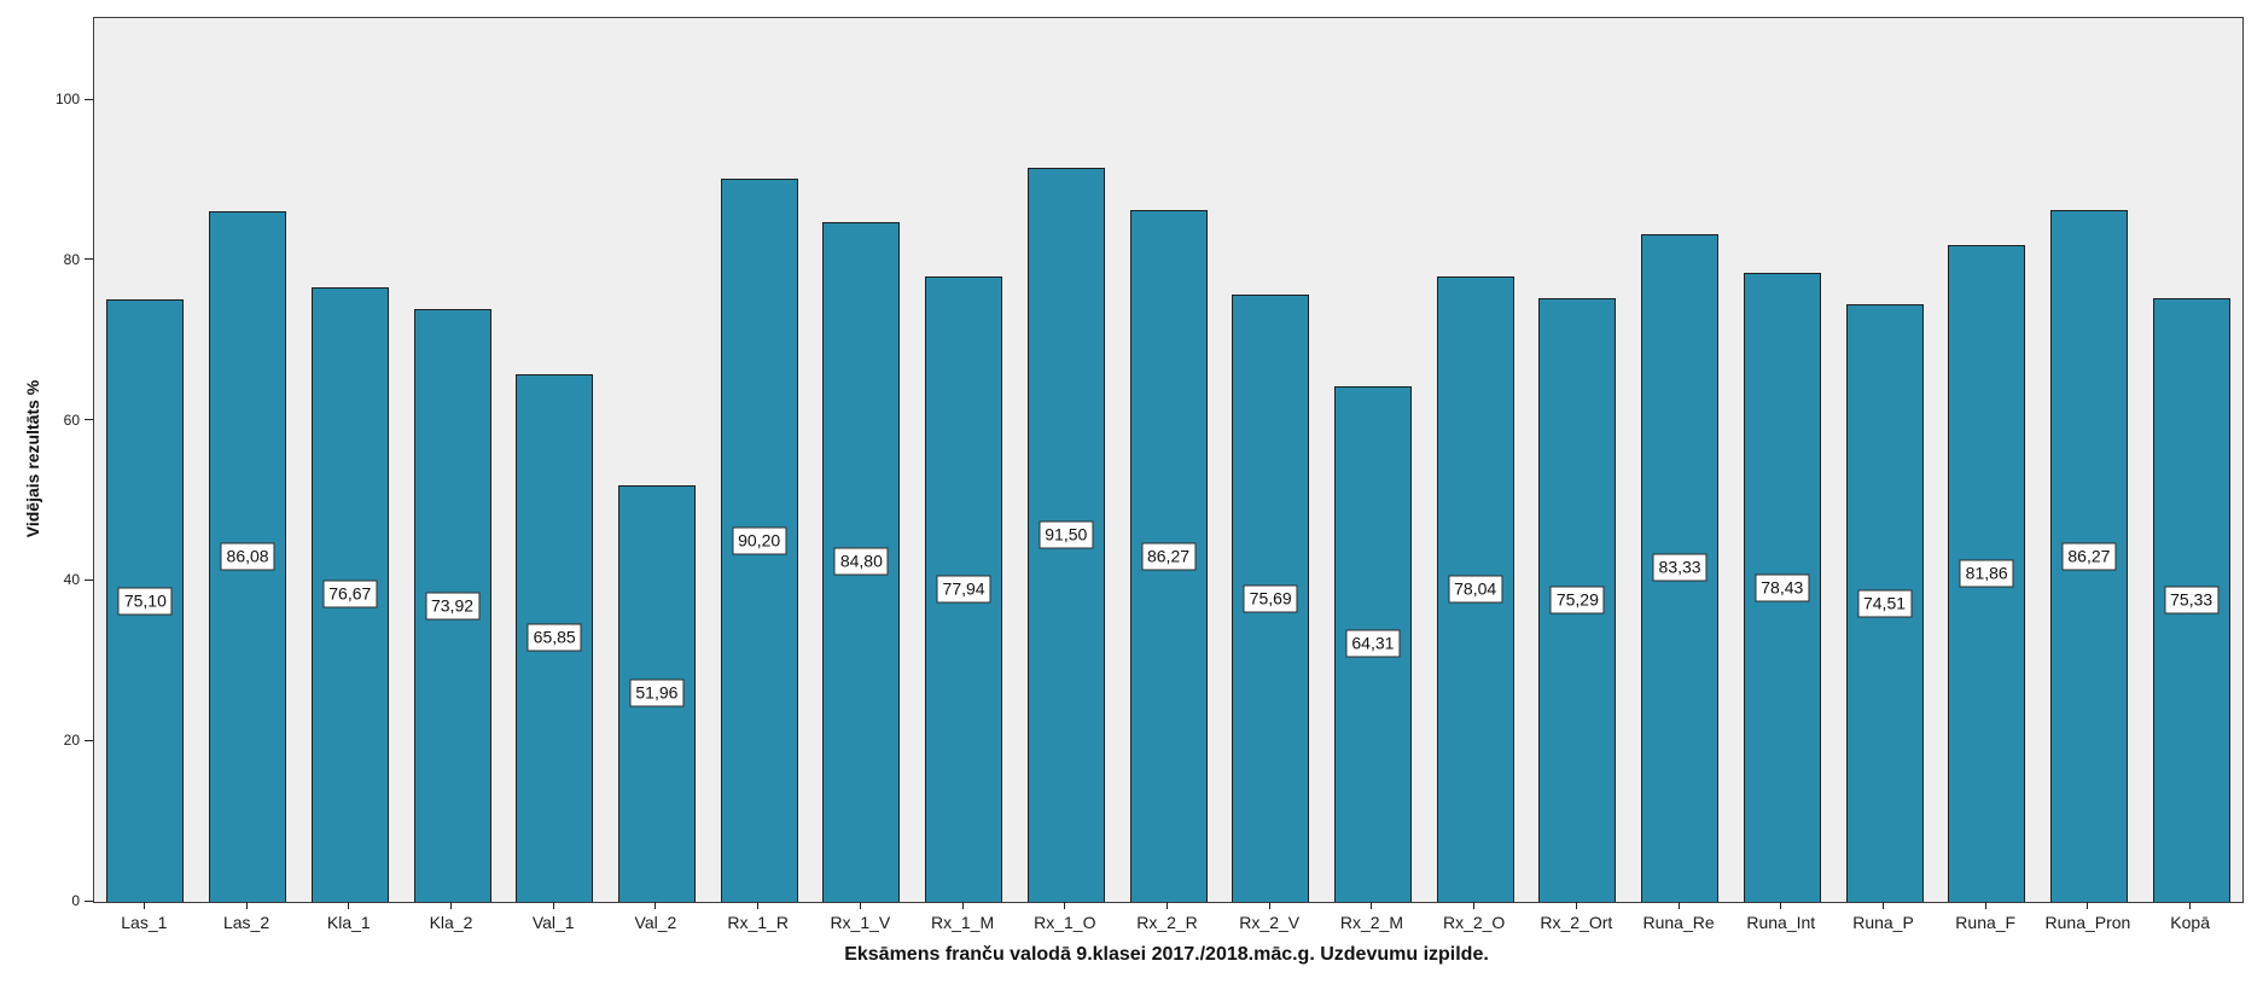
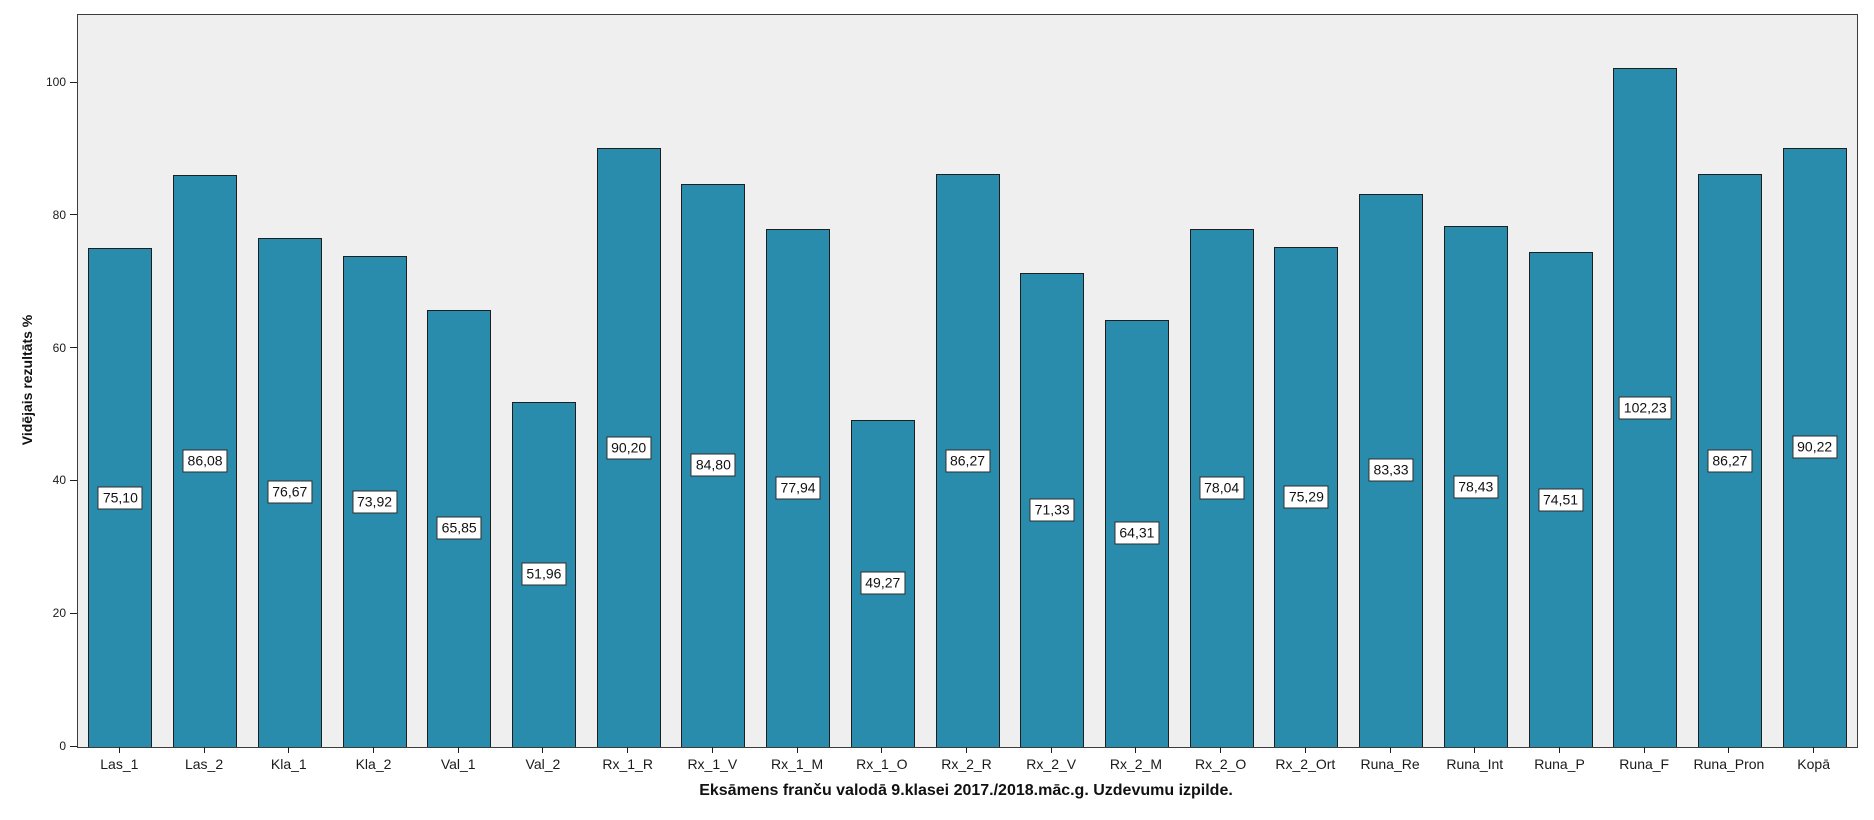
Rx_1_O: 91,50 -> 49,27
Rx_2_V: 75,69 -> 71,33
Runa_F: 81,86 -> 102,23
Kopā: 75,33 -> 90,22
